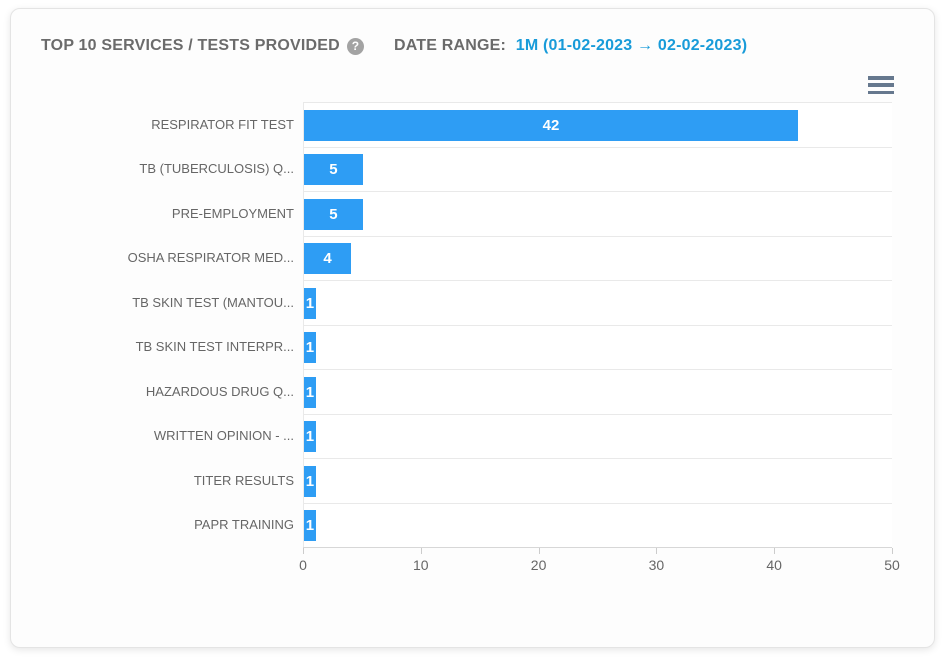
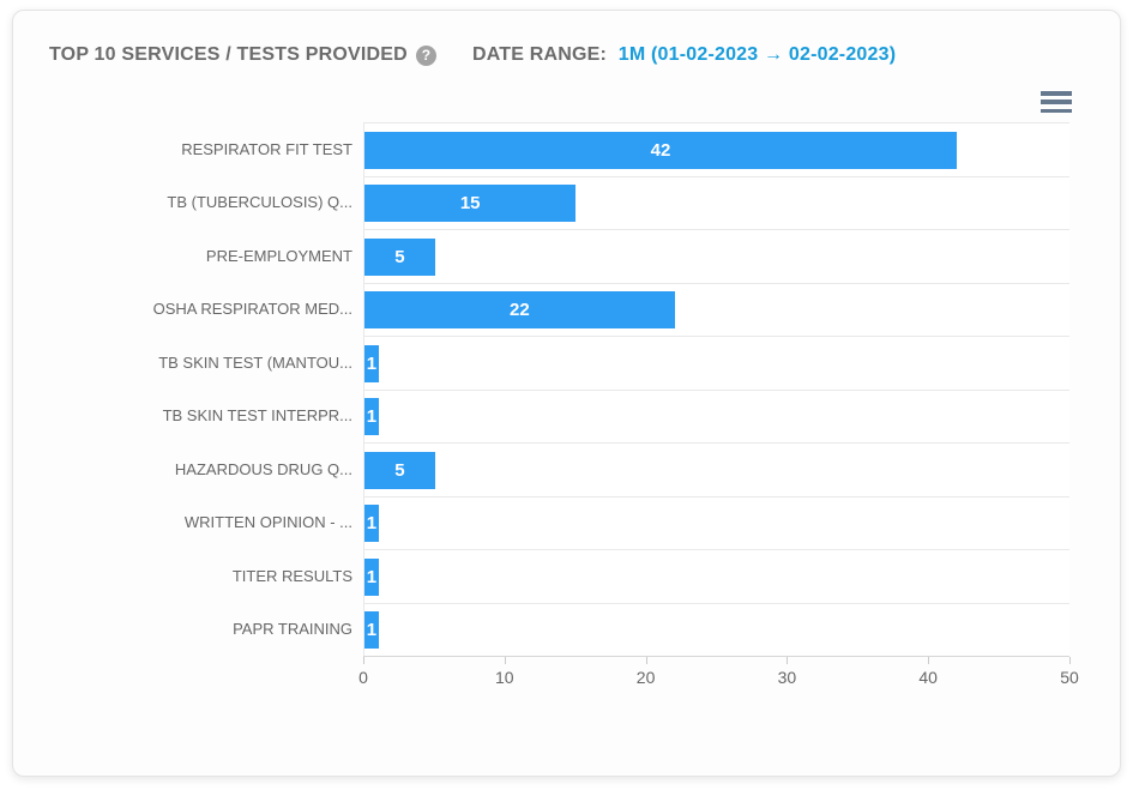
TB (TUBERCULOSIS) Q...: 5 -> 15
OSHA RESPIRATOR MED...: 4 -> 22
HAZARDOUS DRUG Q...: 1 -> 5
